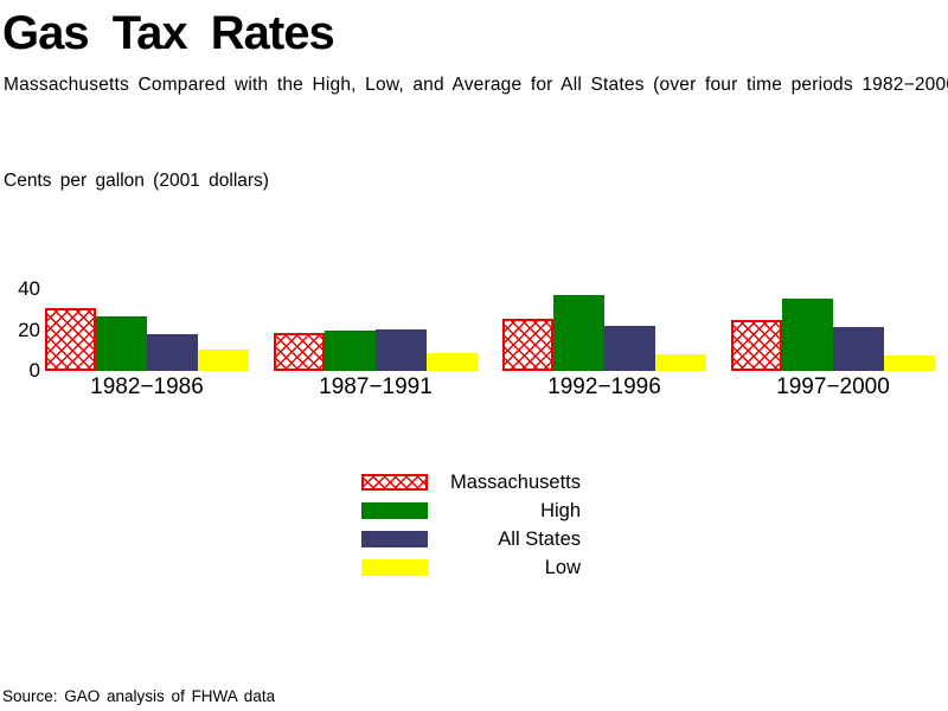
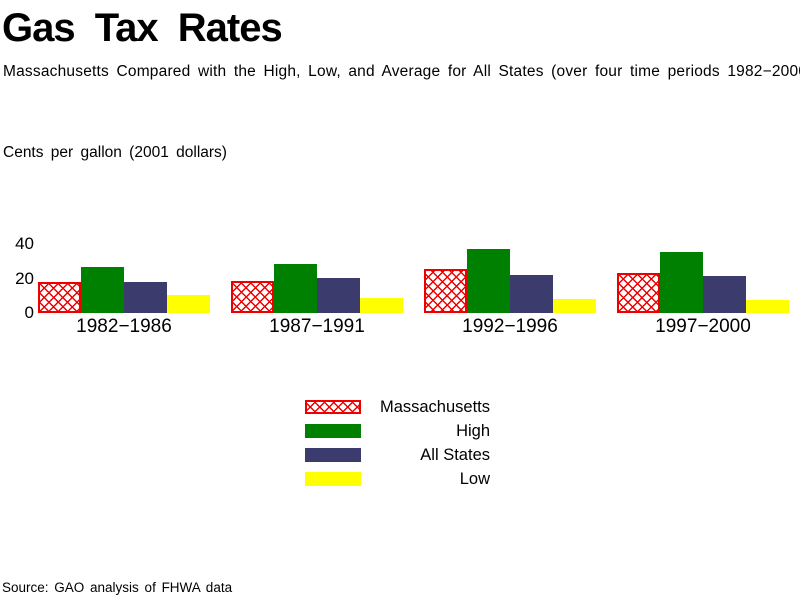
Massachusetts/1982−1986: 31 -> 18
High/1987−1991: 20 -> 28
Massachusetts/1997−2000: 25 -> 23
